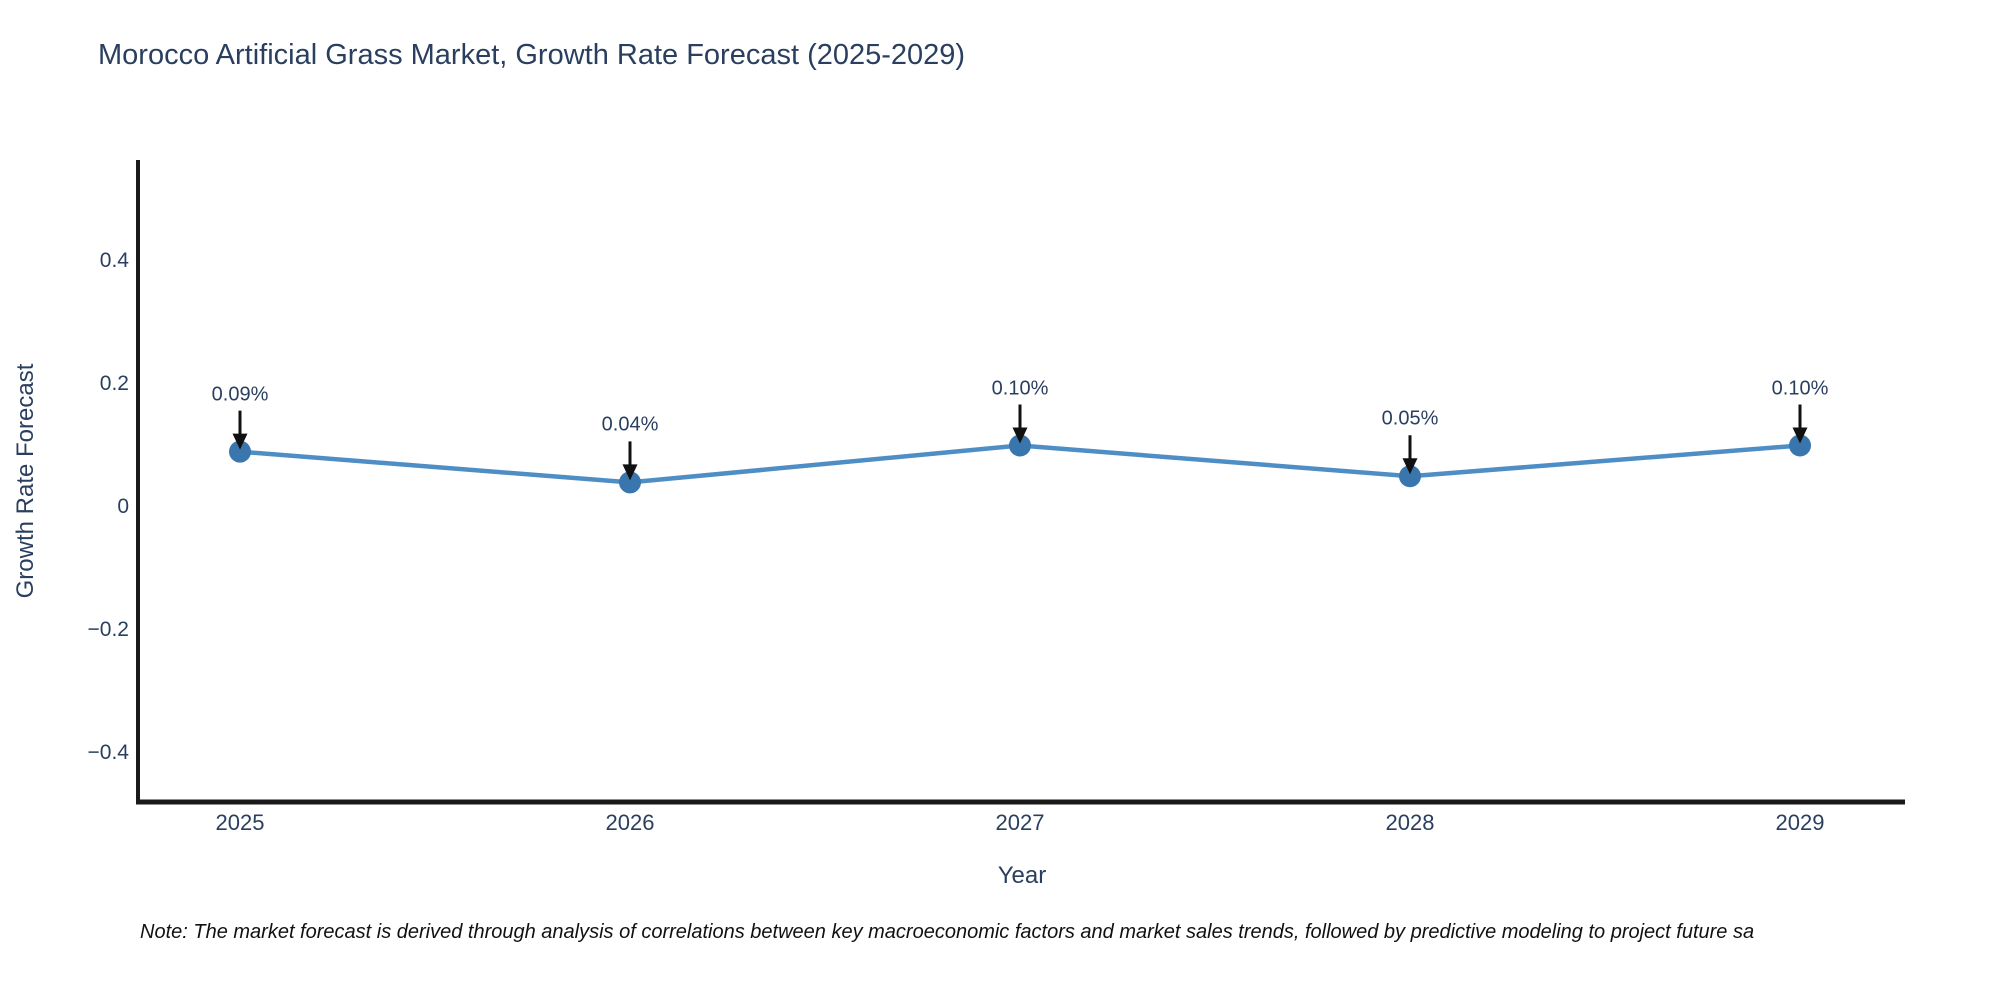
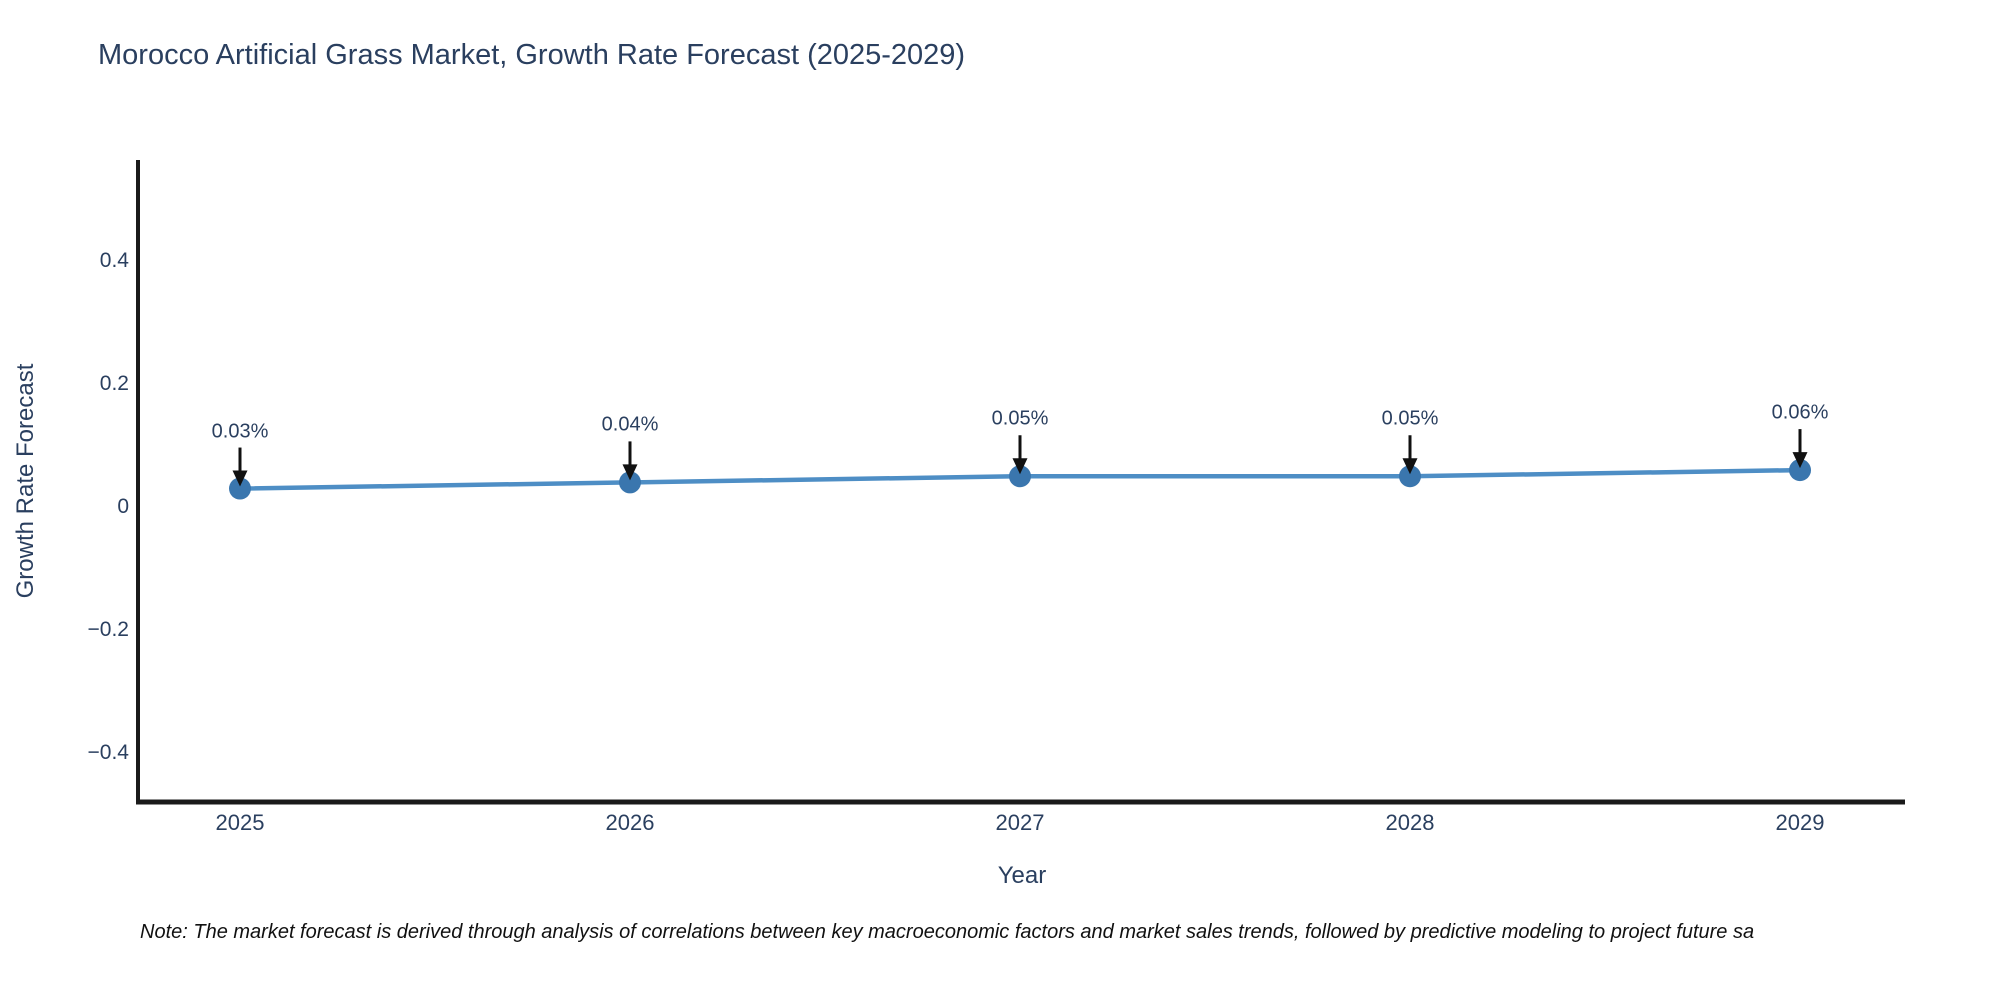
2025: 0.09% -> 0.03%
2027: 0.10% -> 0.05%
2029: 0.10% -> 0.06%
